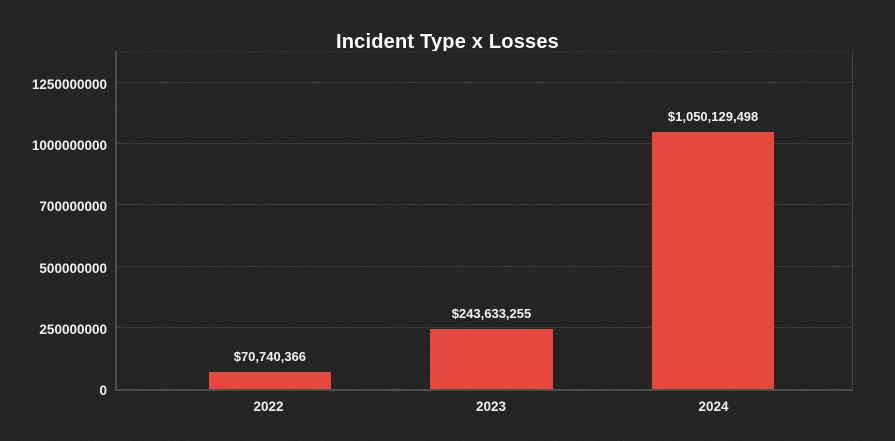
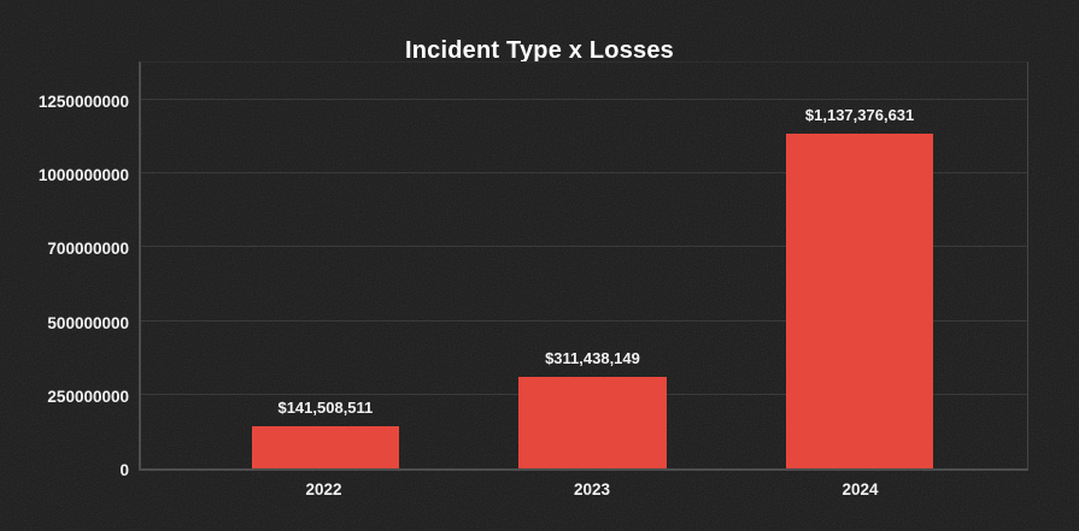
2022: $70,740,366 -> $141,508,511
2023: $243,633,255 -> $311,438,149
2024: $1,050,129,498 -> $1,137,376,631
